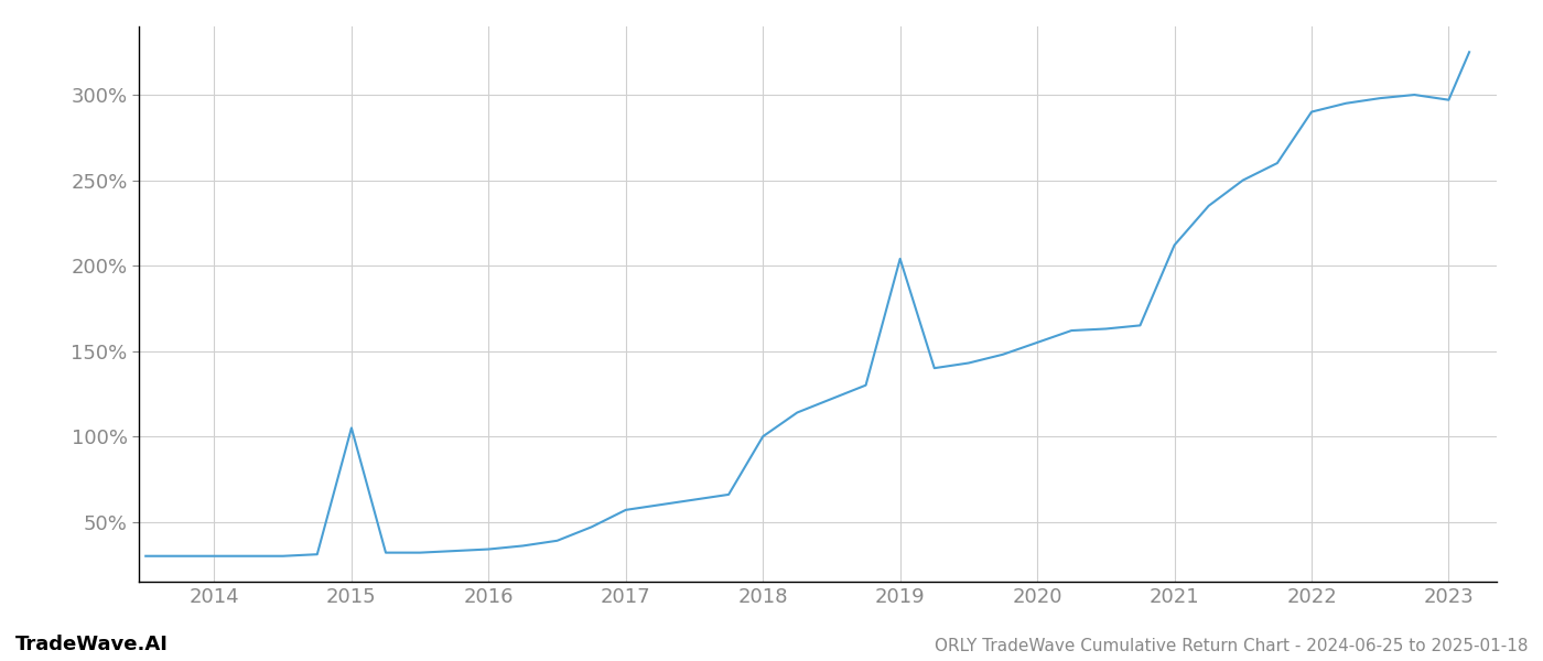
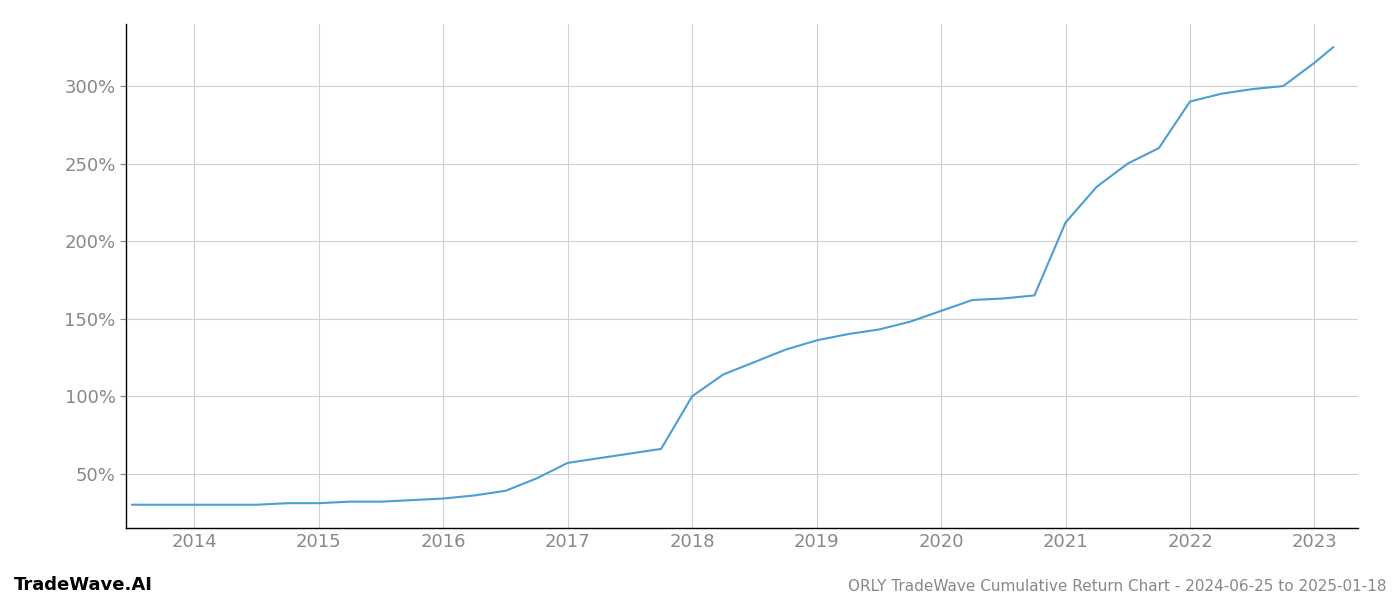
2015: 105% -> 31%
2019: 204% -> 136%
2023: 297% -> 315%
